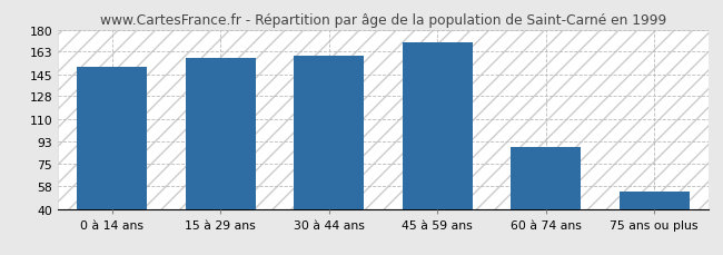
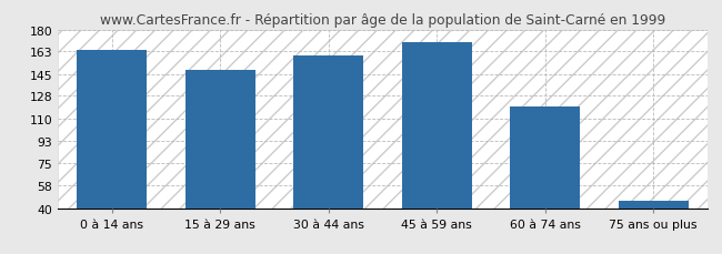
0 à 14 ans: 151 -> 164
15 à 29 ans: 158 -> 148
60 à 74 ans: 88 -> 120
75 ans ou plus: 54 -> 46
